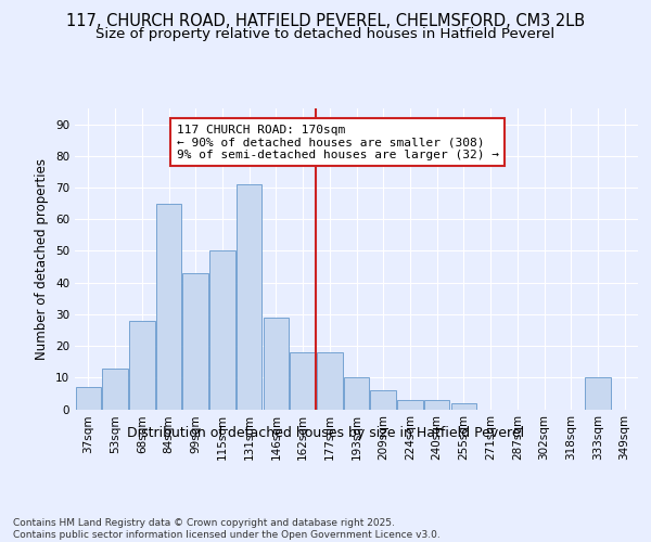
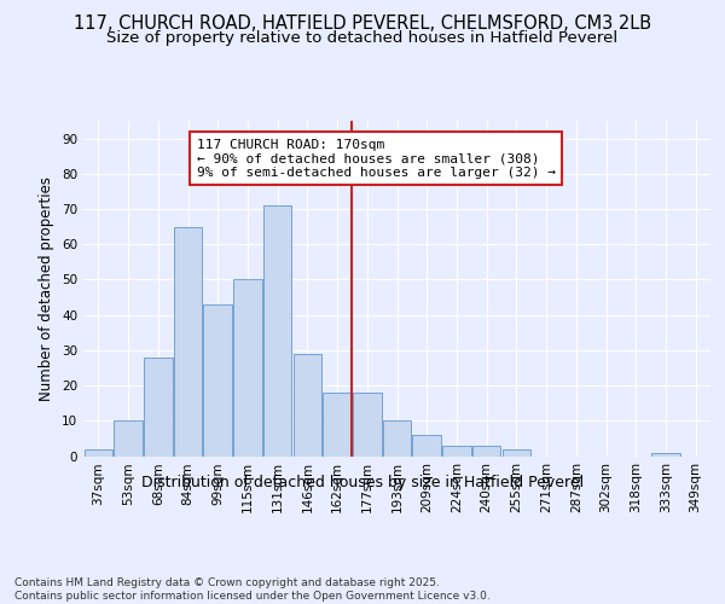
37sqm: 7 -> 2
53sqm: 13 -> 10
333sqm: 10 -> 1
